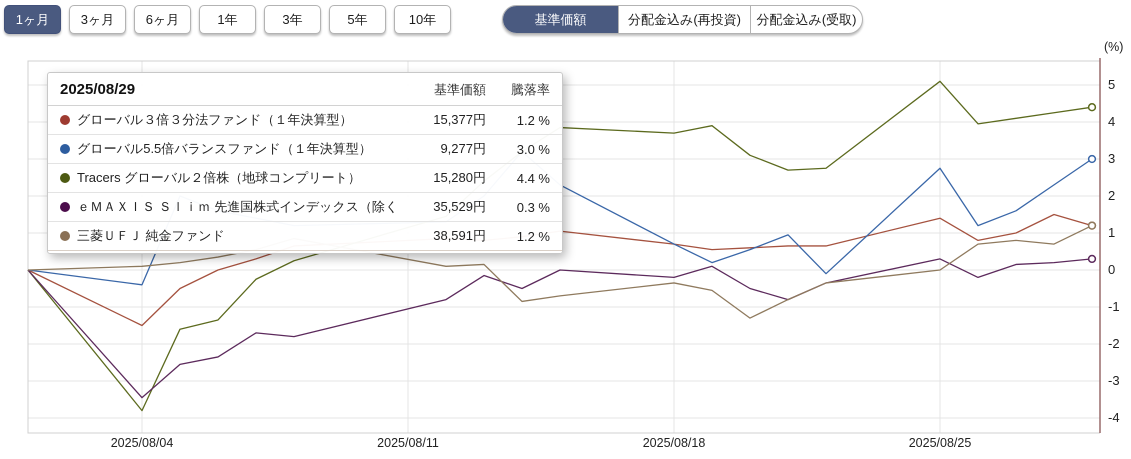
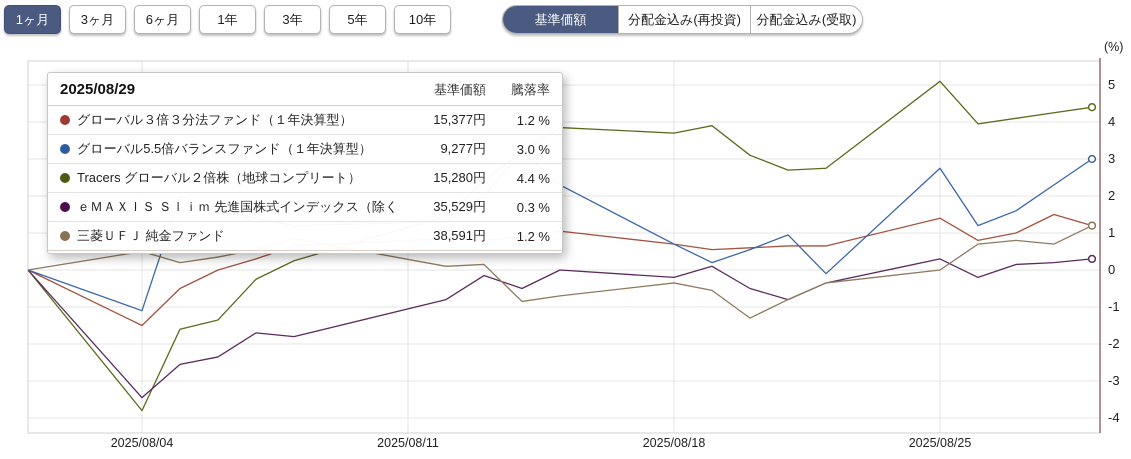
グローバル5.5倍バランスファンド（１年決算型）/2025/08/04: -0.4 -> -1.1
三菱ＵＦＪ 純金ファンド/2025/08/04: 0.1 -> 0.5
